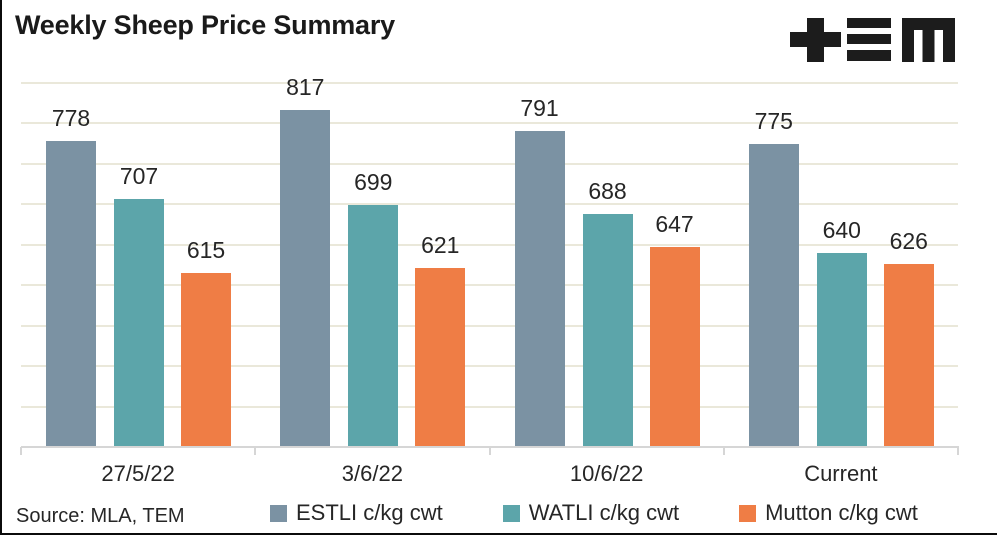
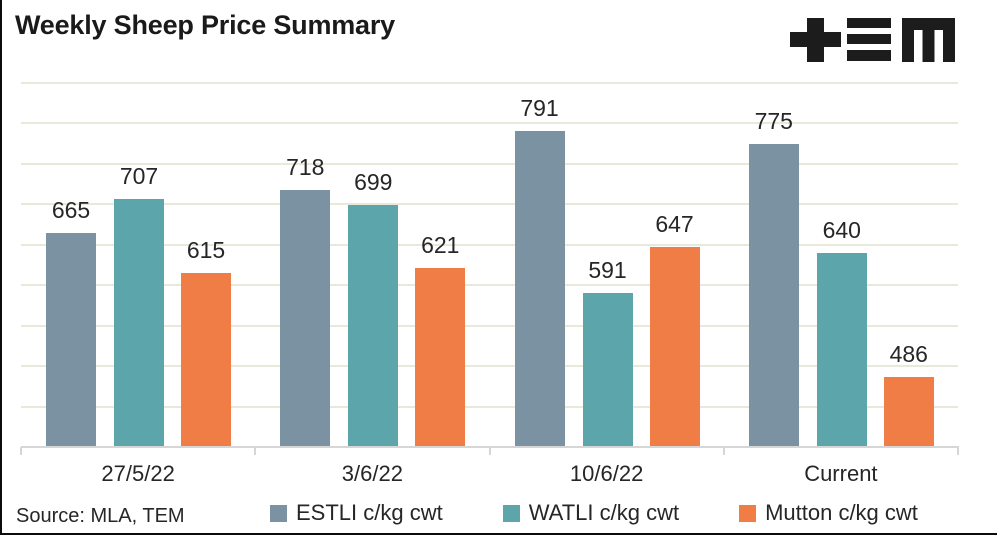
ESTLI c/kg cwt/27/5/22: 778 -> 665
ESTLI c/kg cwt/3/6/22: 817 -> 718
WATLI c/kg cwt/10/6/22: 688 -> 591
Mutton c/kg cwt/Current: 626 -> 486
